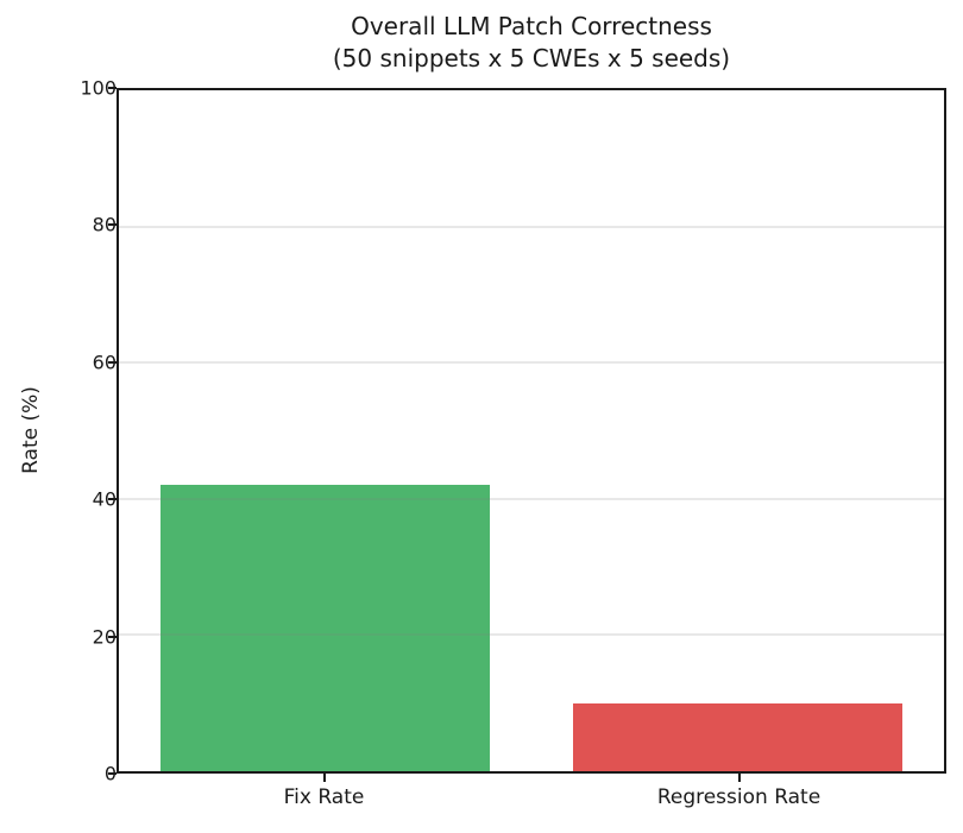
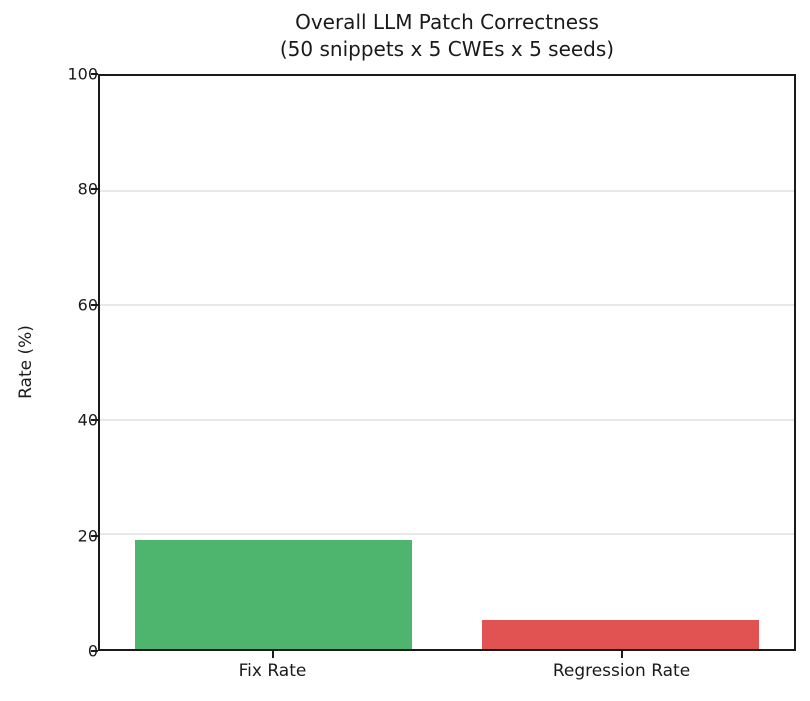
Fix Rate: 42 -> 19
Regression Rate: 10 -> 5
